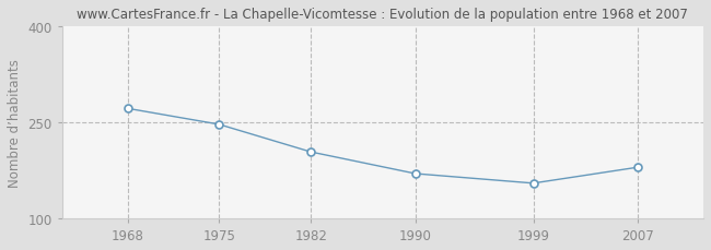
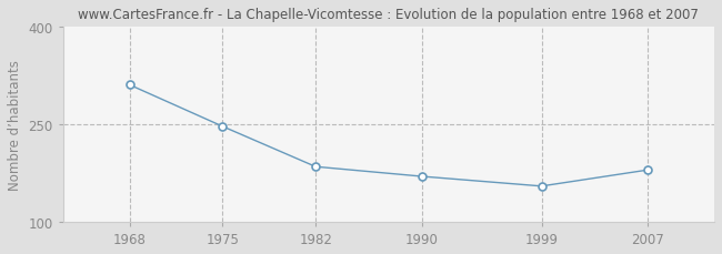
1968: 272 -> 311
1982: 204 -> 185
